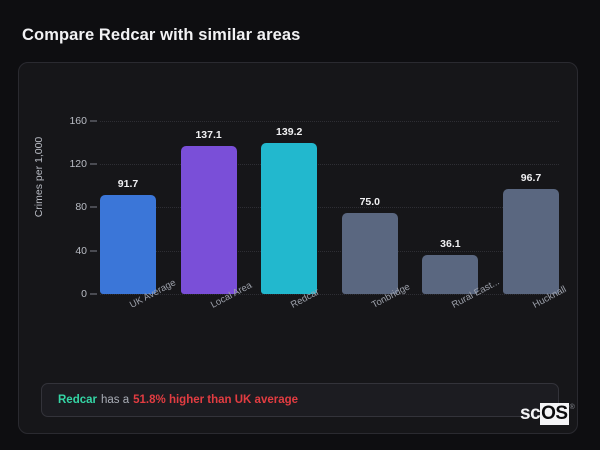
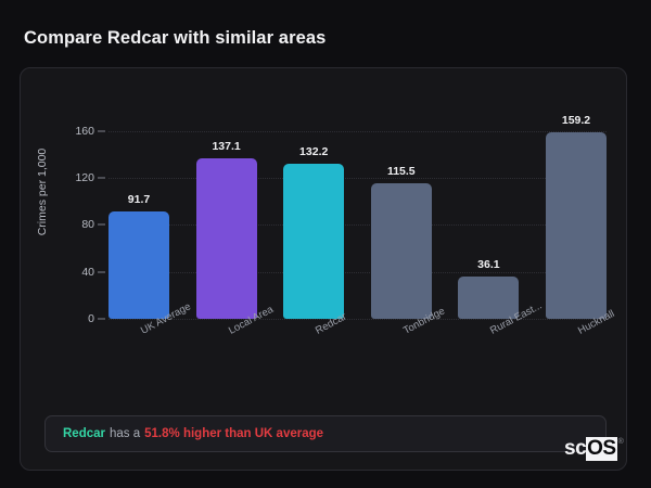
Redcar: 139.2 -> 132.2
Tonbridge: 75.0 -> 115.5
Hucknall: 96.7 -> 159.2
